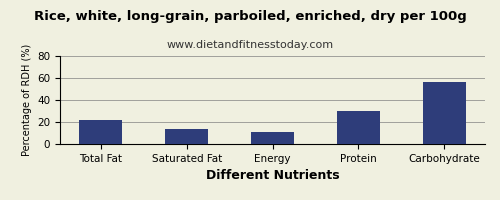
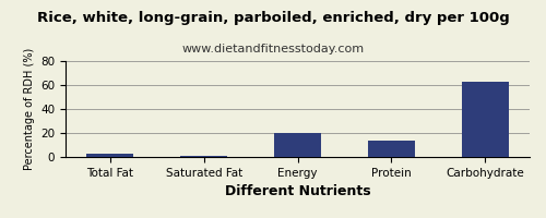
Total Fat: 22 -> 2
Saturated Fat: 14 -> 1
Energy: 11 -> 20
Protein: 30 -> 14
Carbohydrate: 56 -> 63
